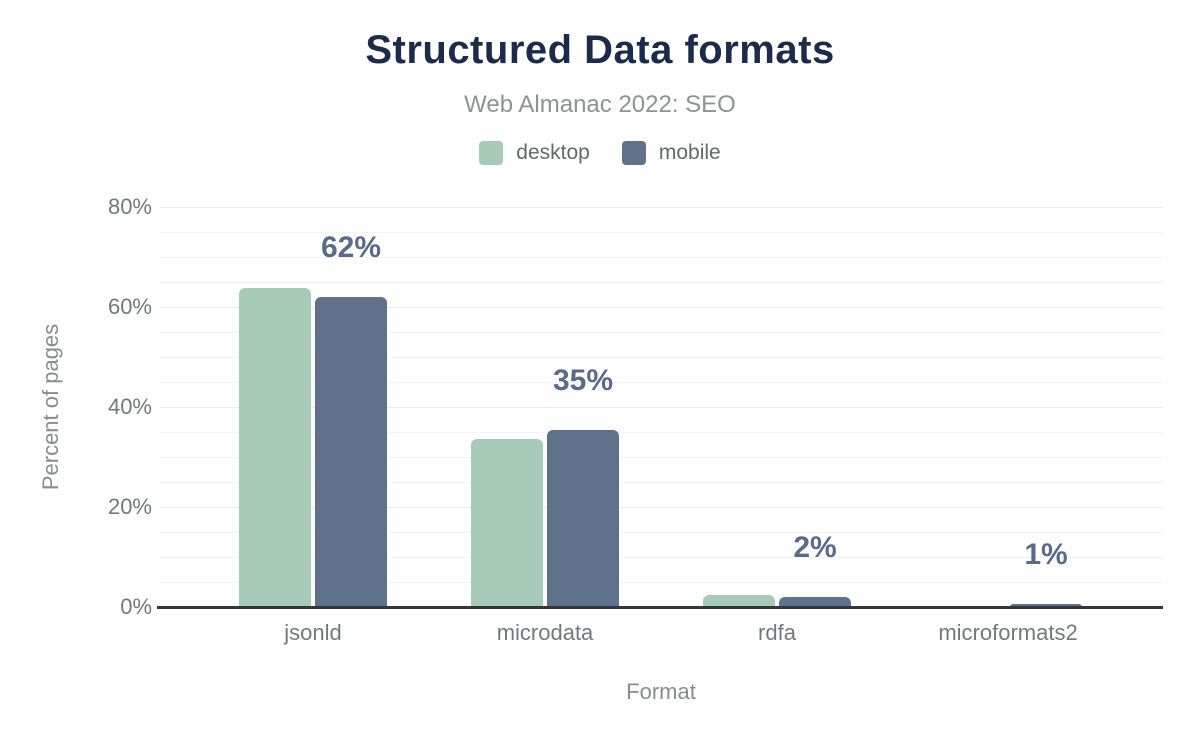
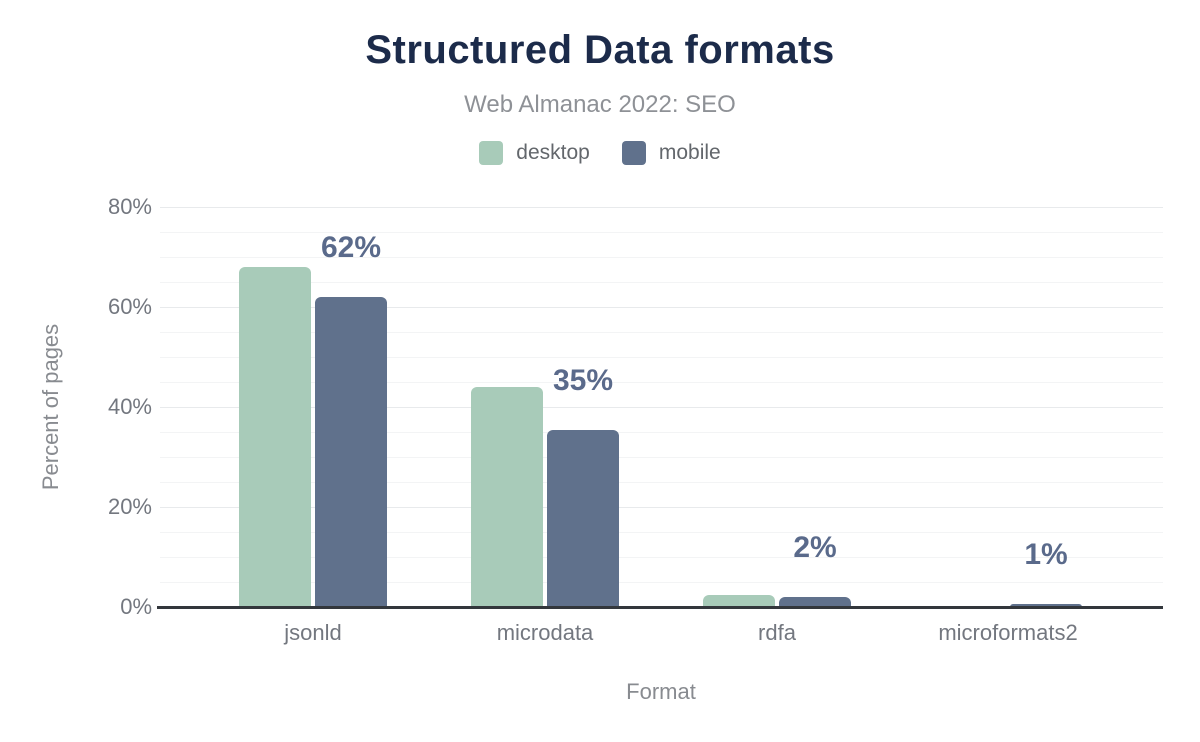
desktop/jsonld: 64% -> 68%
desktop/microdata: 34% -> 44%
